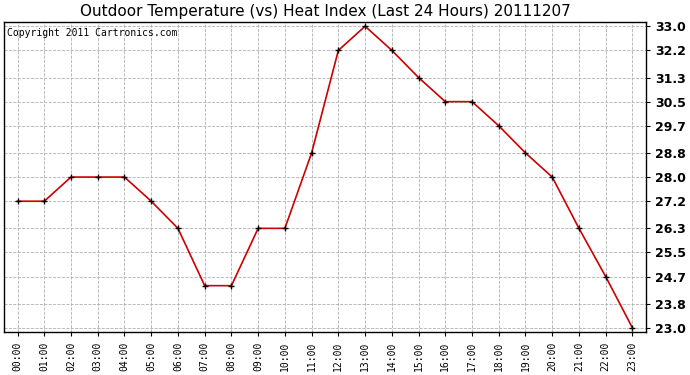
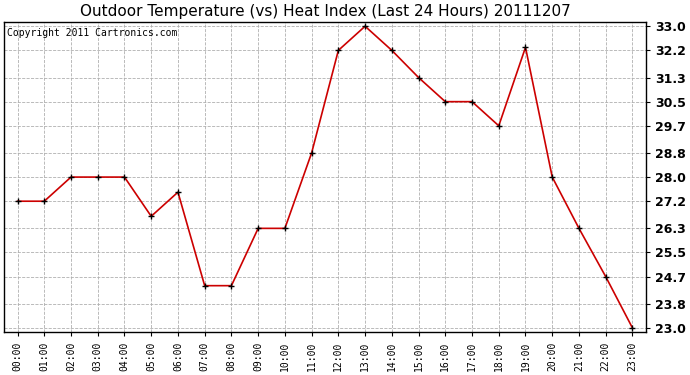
05:00: 27.2 -> 26.7
06:00: 26.3 -> 27.5
19:00: 28.8 -> 32.3
